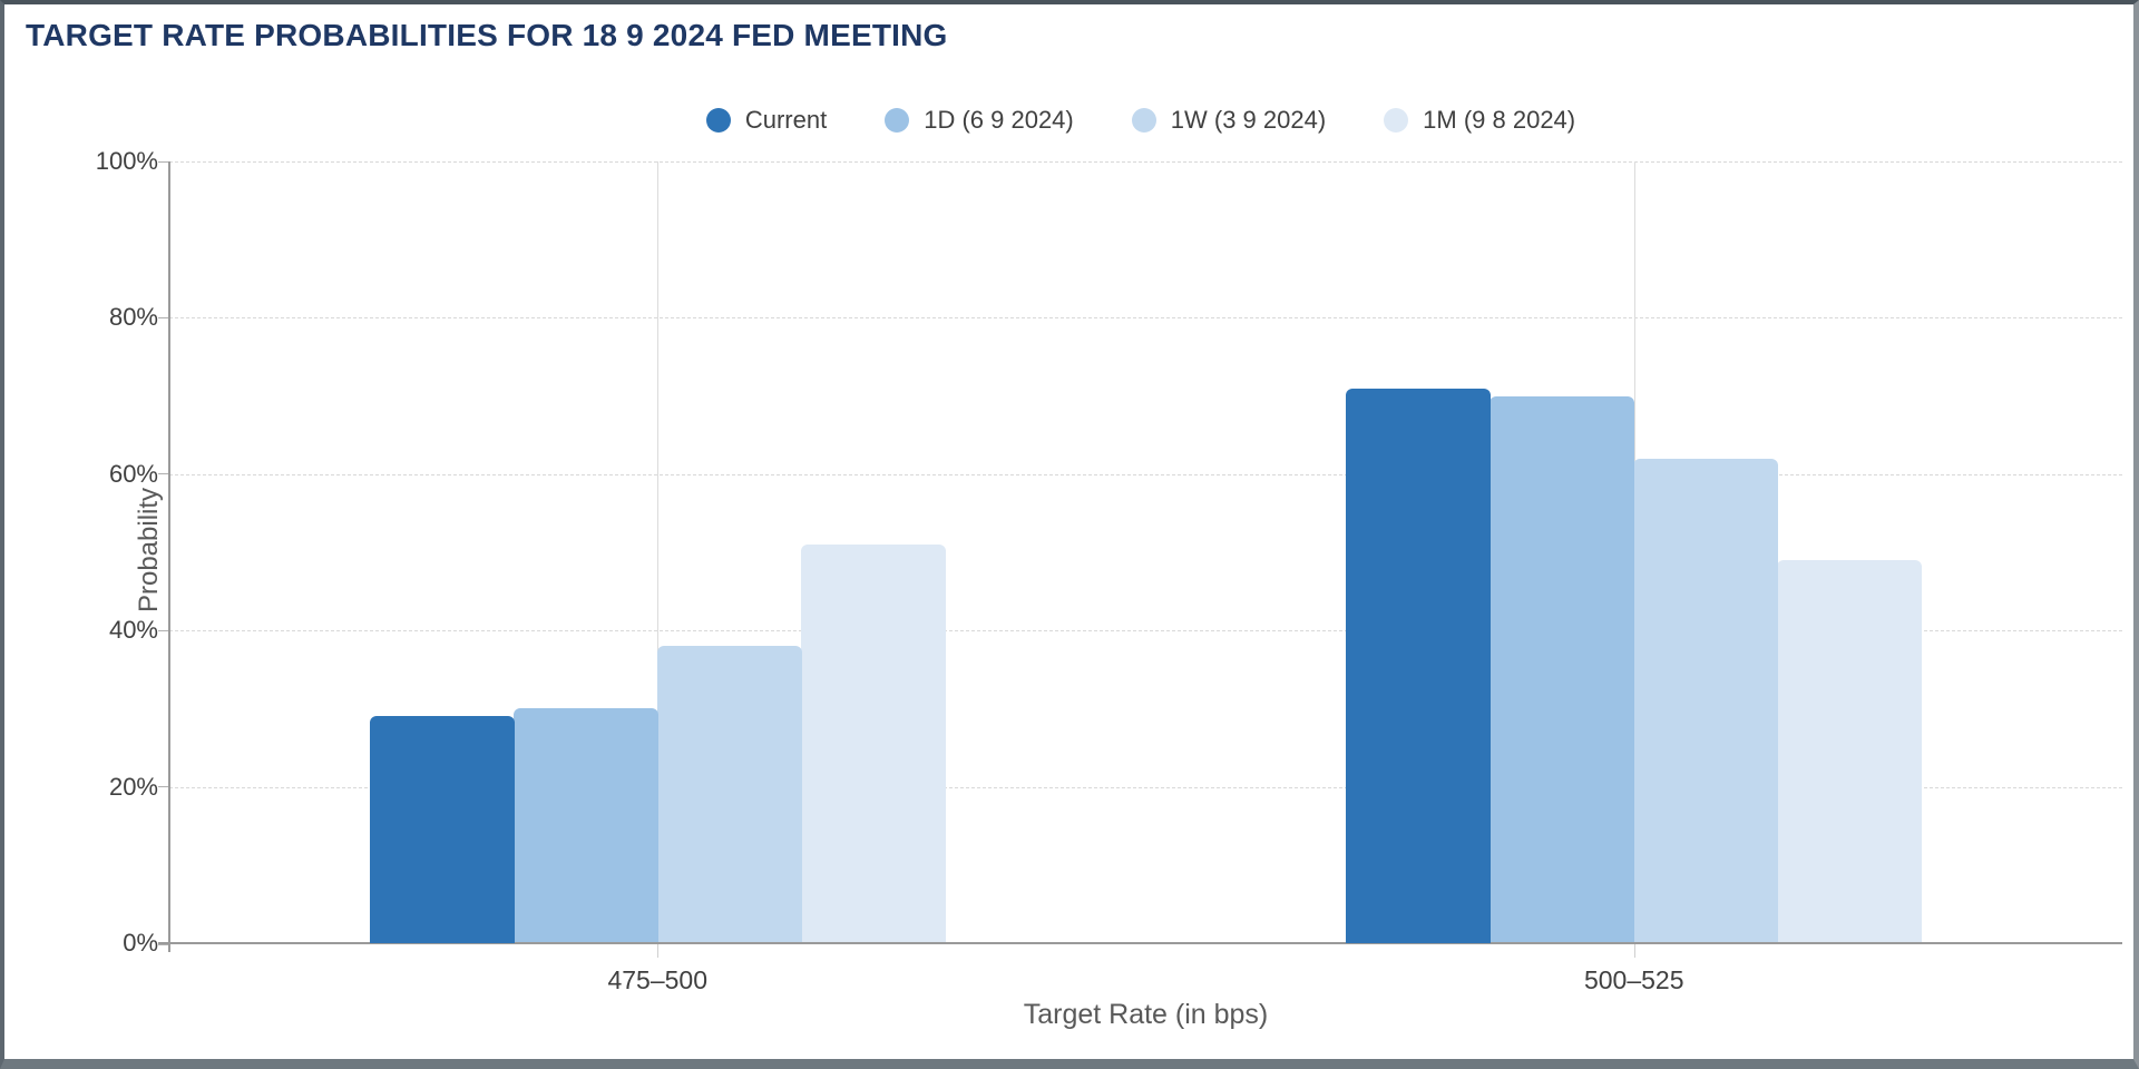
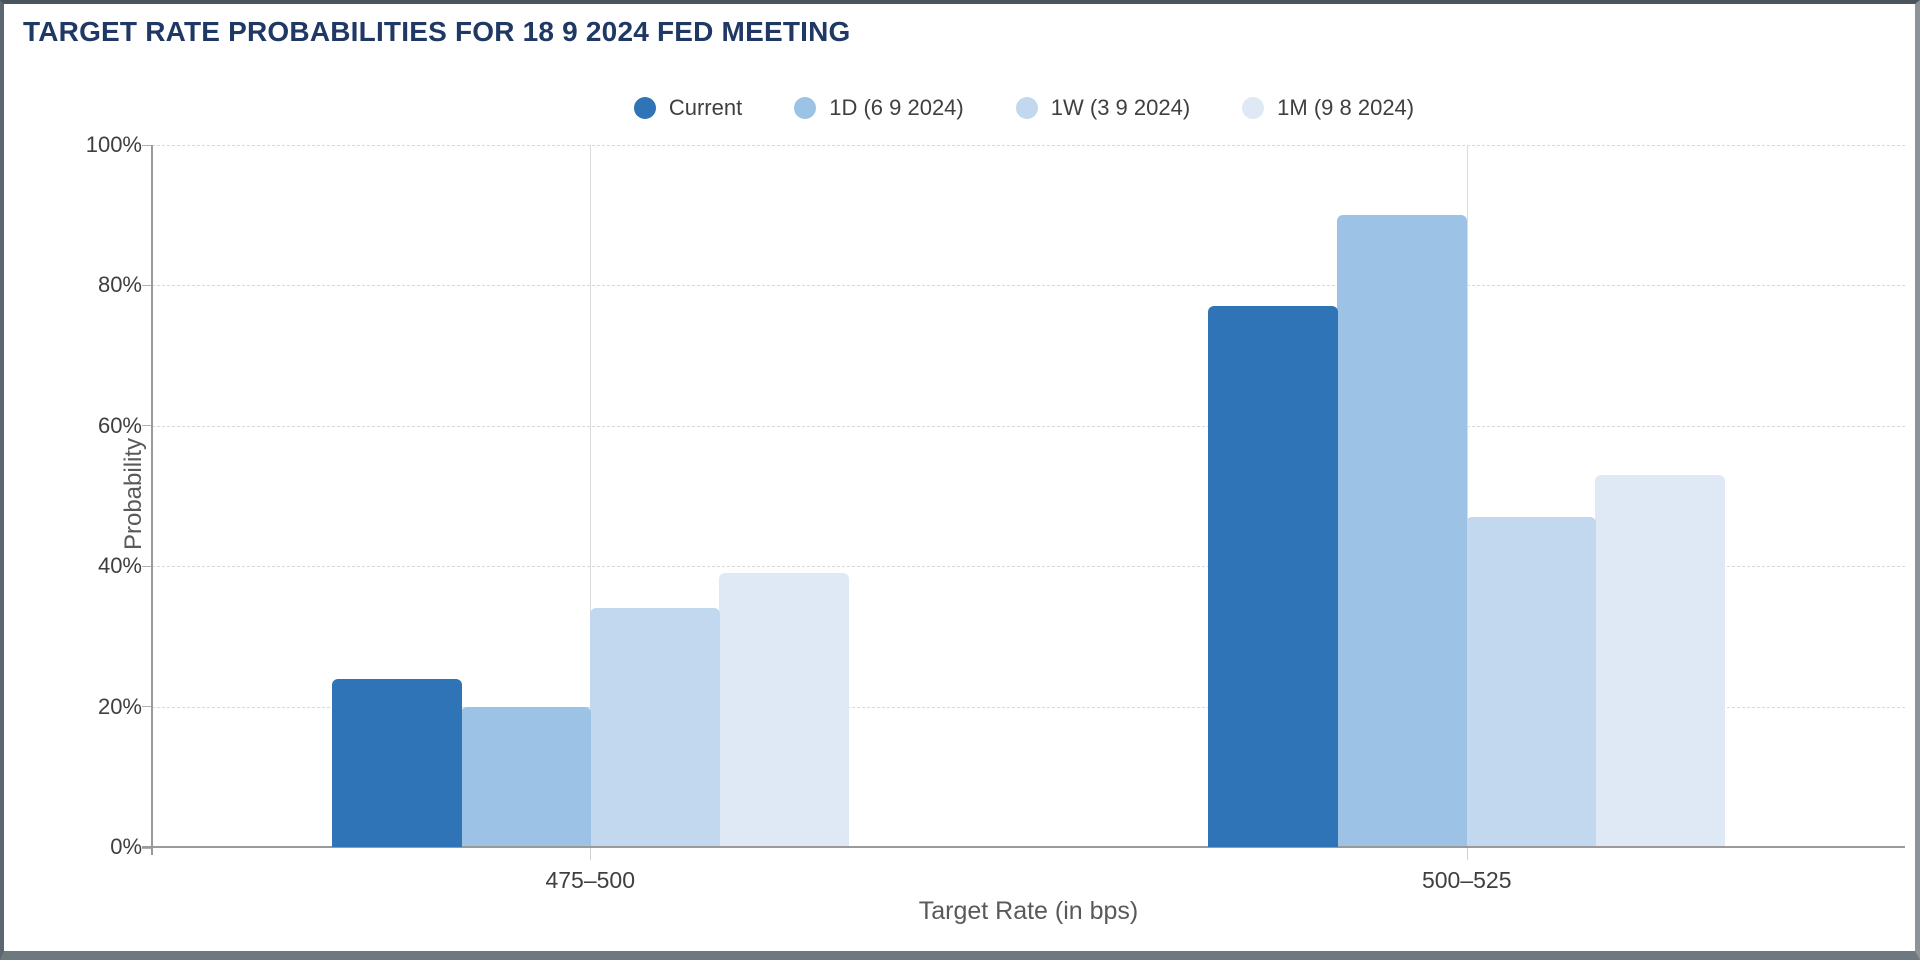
Current/475–500: 29% -> 24%
1D (6 9 2024)/475–500: 30% -> 20%
1W (3 9 2024)/475–500: 38% -> 34%
1M (9 8 2024)/475–500: 51% -> 39%
Current/500–525: 71% -> 77%
1D (6 9 2024)/500–525: 70% -> 90%
1W (3 9 2024)/500–525: 62% -> 47%
1M (9 8 2024)/500–525: 49% -> 53%
